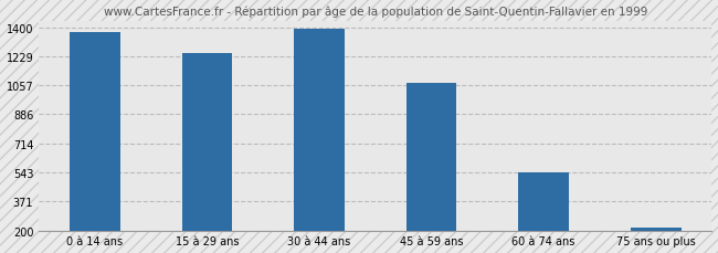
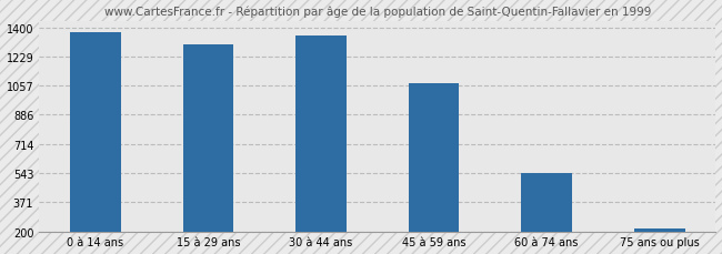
15 à 29 ans: 1250 -> 1300
30 à 44 ans: 1400 -> 1350
